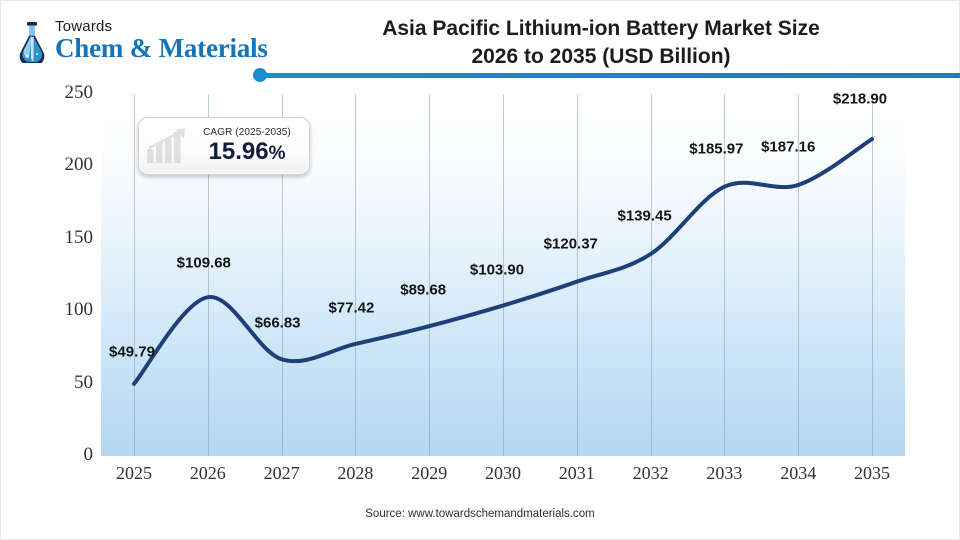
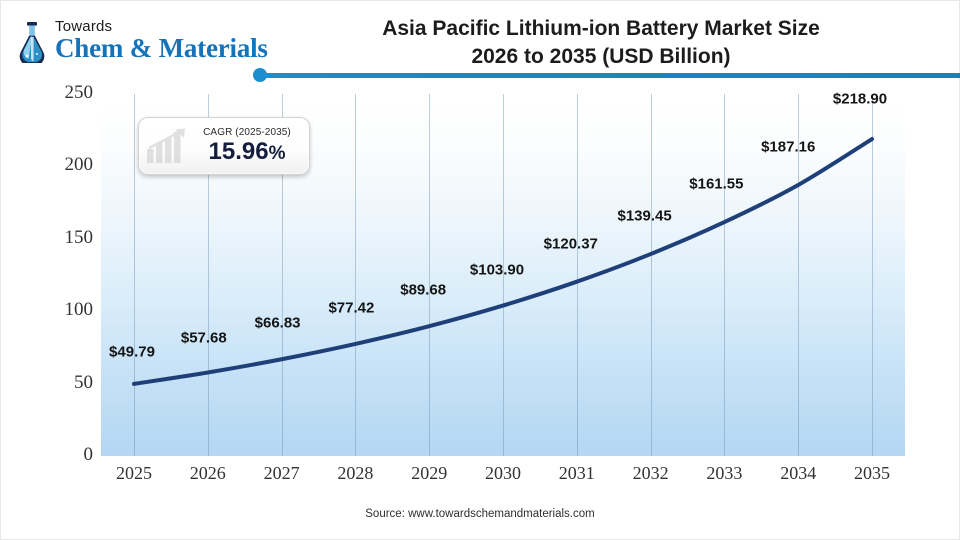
2026: $109.68 -> $57.68
2033: $185.97 -> $161.55
